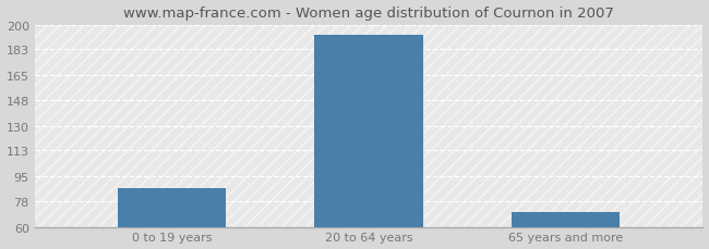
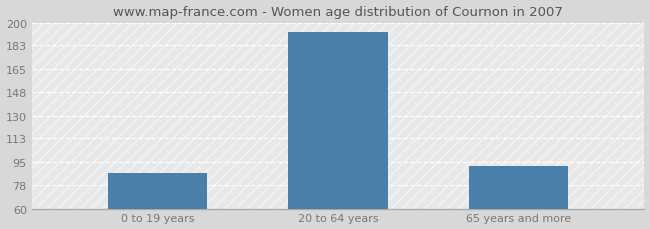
65 years and more: 70 -> 92
